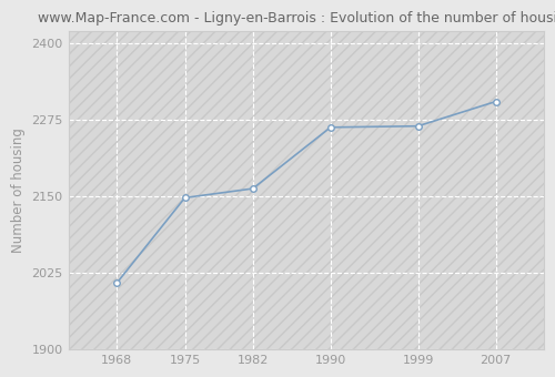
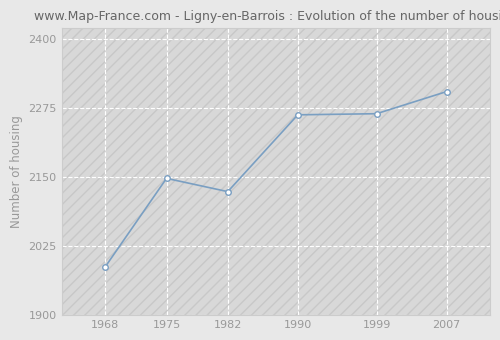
1968: 2009 -> 1988
1982: 2163 -> 2124
